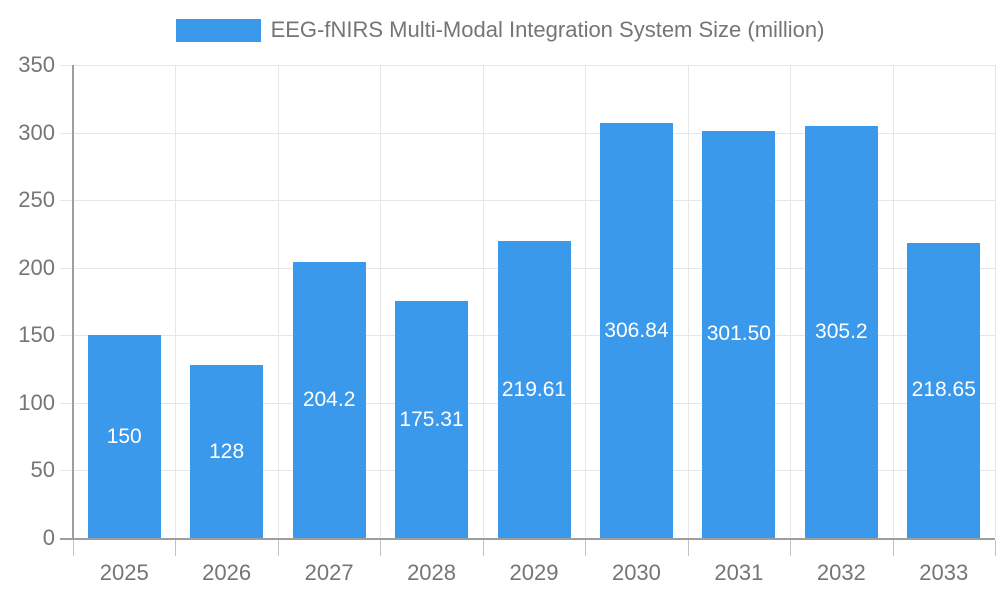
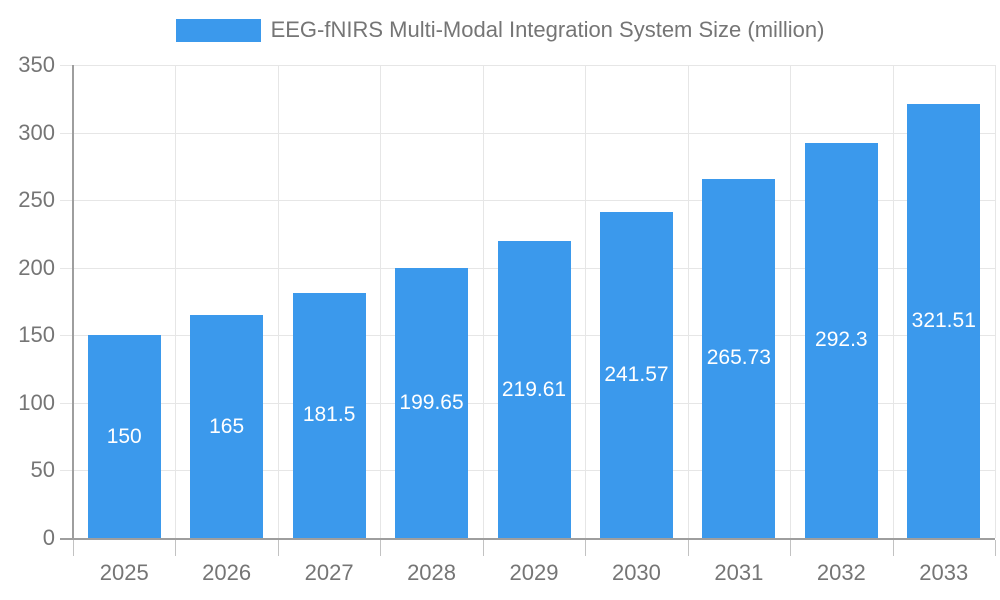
2026: 128 -> 165
2027: 204.2 -> 181.5
2028: 175.31 -> 199.65
2030: 306.84 -> 241.57
2031: 301.50 -> 265.73
2032: 305.2 -> 292.3
2033: 218.65 -> 321.51
